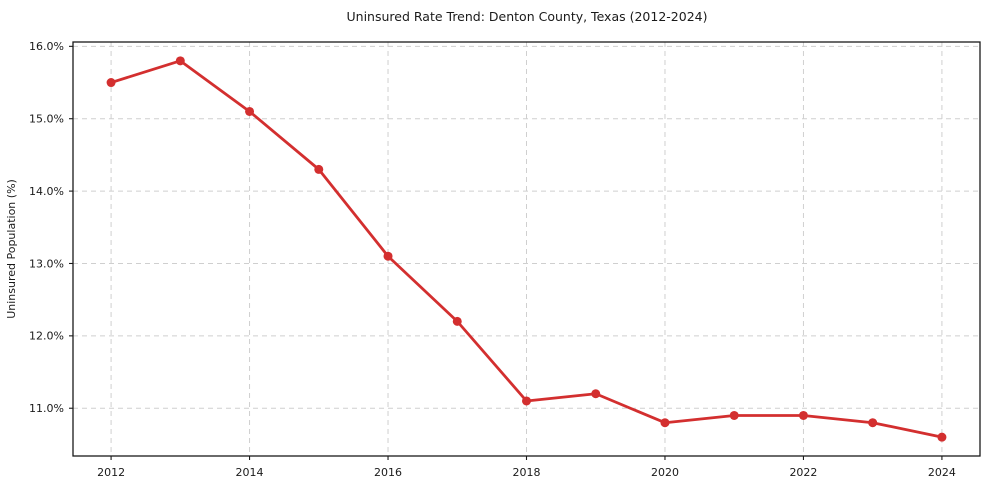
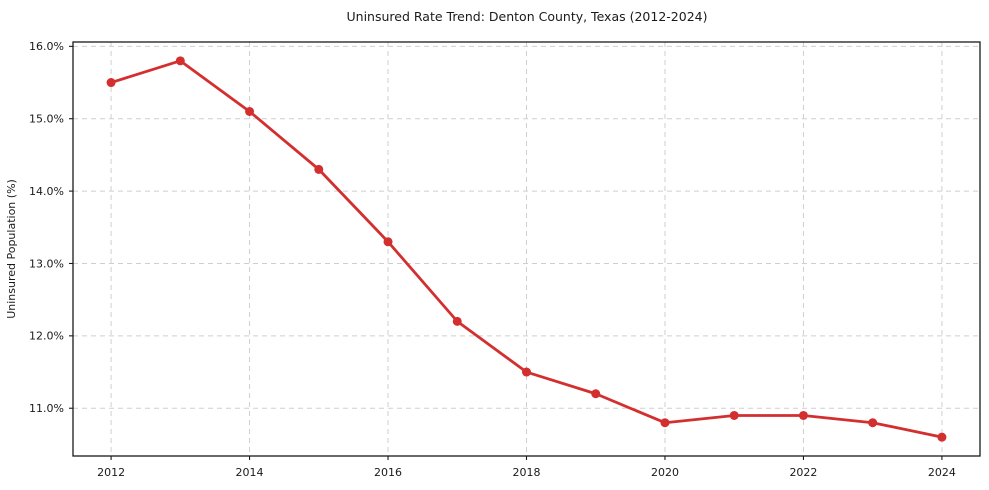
2016: 13.1% -> 13.3%
2018: 11.1% -> 11.5%
